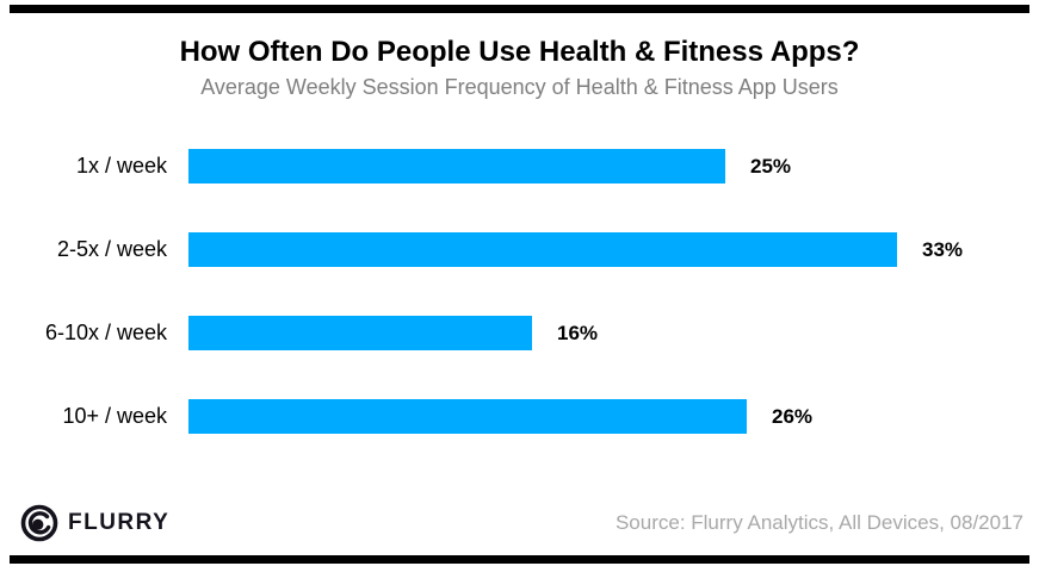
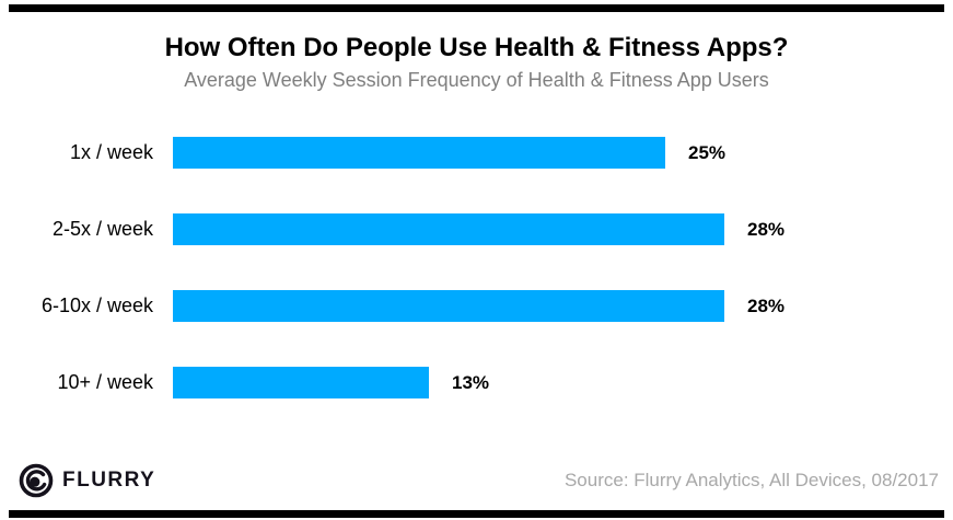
2-5x / week: 33% -> 28%
6-10x / week: 16% -> 28%
10+ / week: 26% -> 13%
